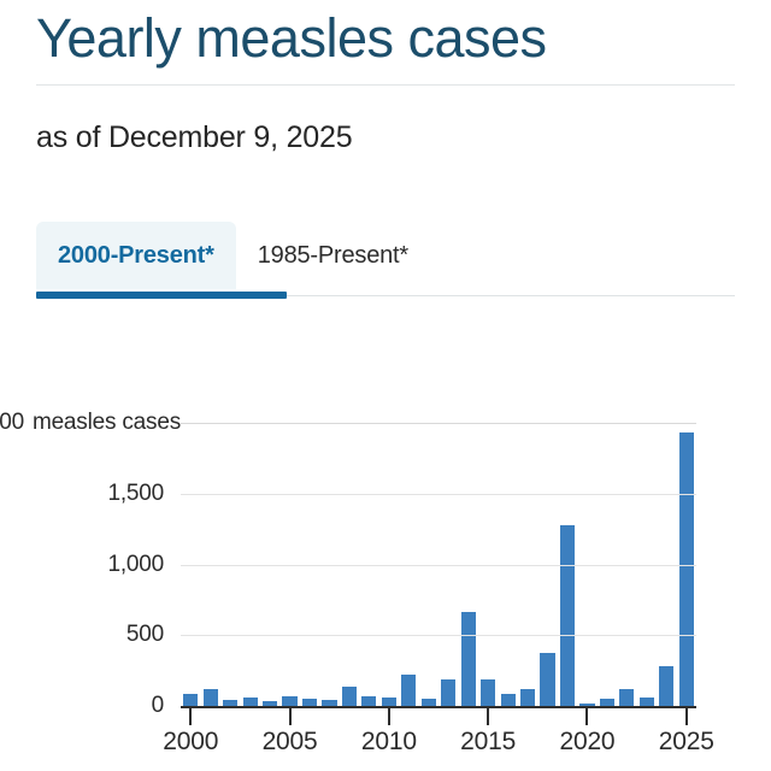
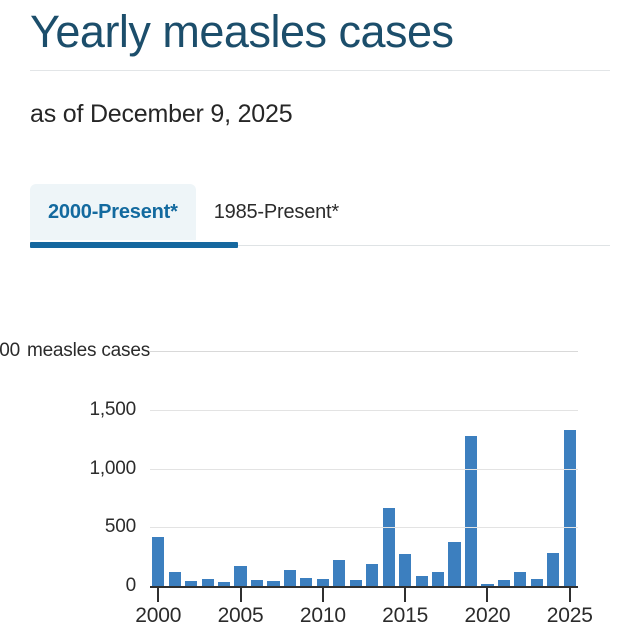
2000: 90 -> 420
2005: 70 -> 170
2015: 190 -> 270
2025: 1930 -> 1330
